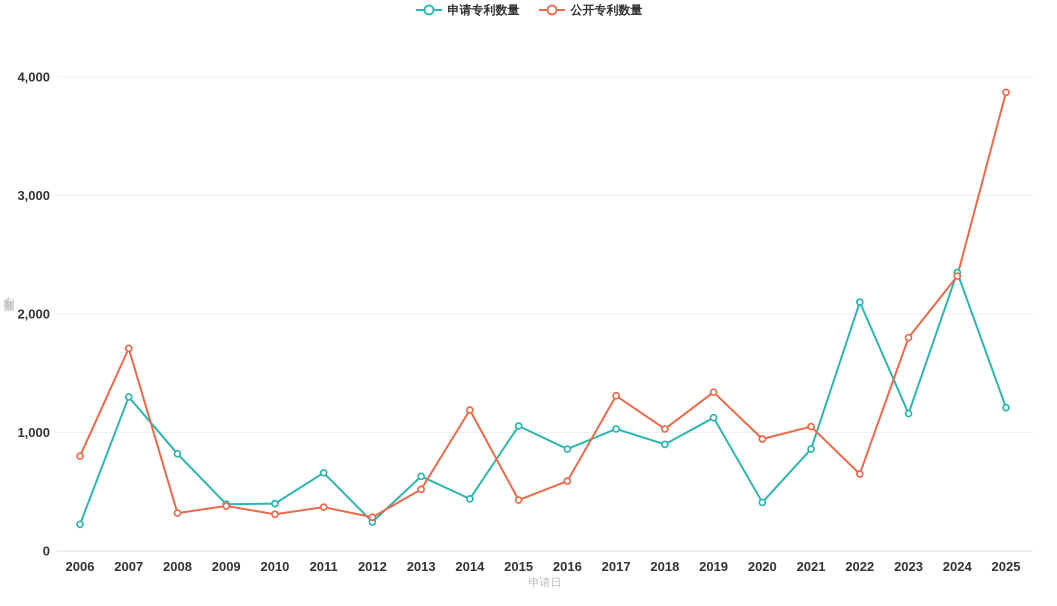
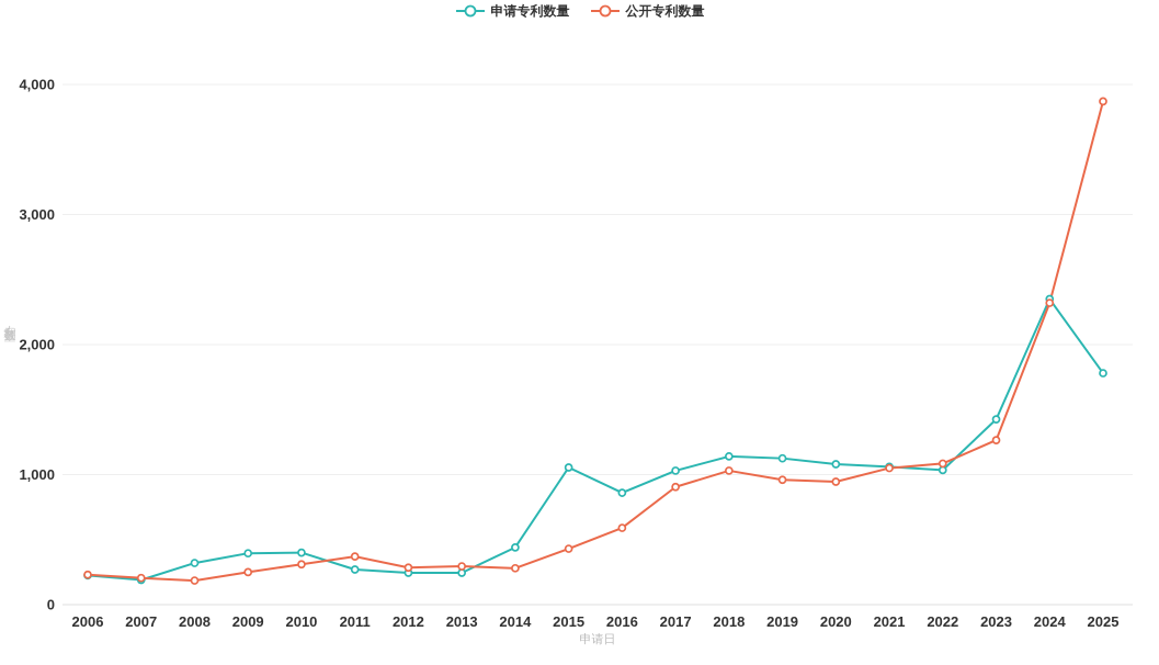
公开专利数量/2006: 800 -> 230
申请专利数量/2007: 1300 -> 190
公开专利数量/2007: 1710 -> 200
申请专利数量/2008: 820 -> 320
公开专利数量/2008: 320 -> 180
公开专利数量/2009: 380 -> 250
申请专利数量/2011: 660 -> 270
申请专利数量/2013: 630 -> 240
公开专利数量/2013: 520 -> 300
公开专利数量/2014: 1190 -> 280
公开专利数量/2017: 1310 -> 900
申请专利数量/2018: 900 -> 1140
公开专利数量/2019: 1340 -> 960
申请专利数量/2020: 410 -> 1080
申请专利数量/2021: 860 -> 1060
申请专利数量/2022: 2100 -> 1040
公开专利数量/2022: 650 -> 1080
申请专利数量/2023: 1160 -> 1420
公开专利数量/2023: 1800 -> 1260
申请专利数量/2025: 1210 -> 1780
